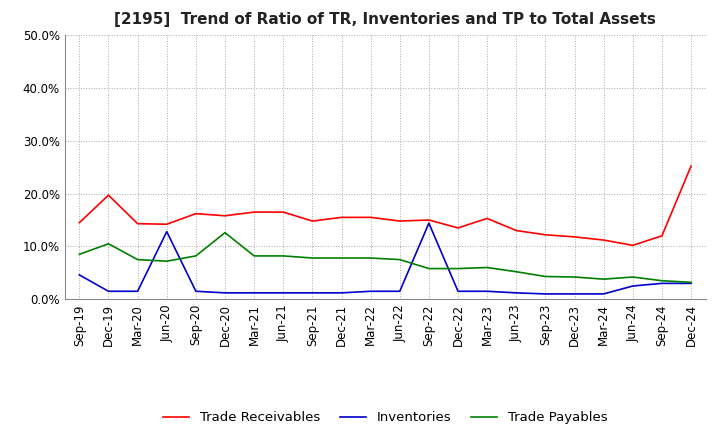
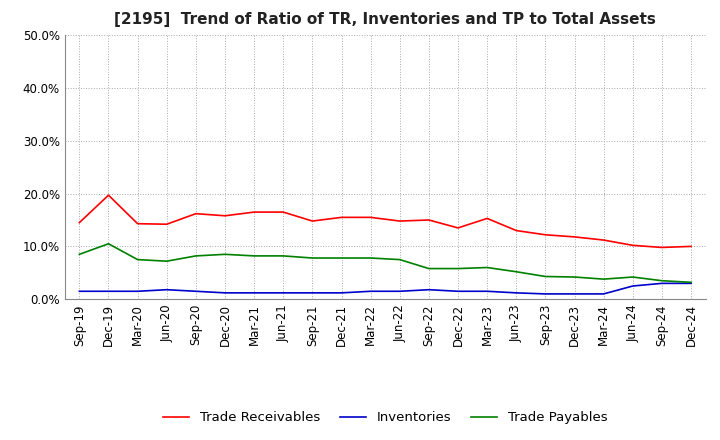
Inventories/Sep-19: 4.6% -> 1.5%
Inventories/Jun-20: 12.8% -> 1.8%
Trade Payables/Dec-20: 12.6% -> 8.5%
Inventories/Sep-22: 14.4% -> 1.8%
Trade Receivables/Sep-24: 12.0% -> 9.8%
Trade Receivables/Dec-24: 25.2% -> 10.0%
